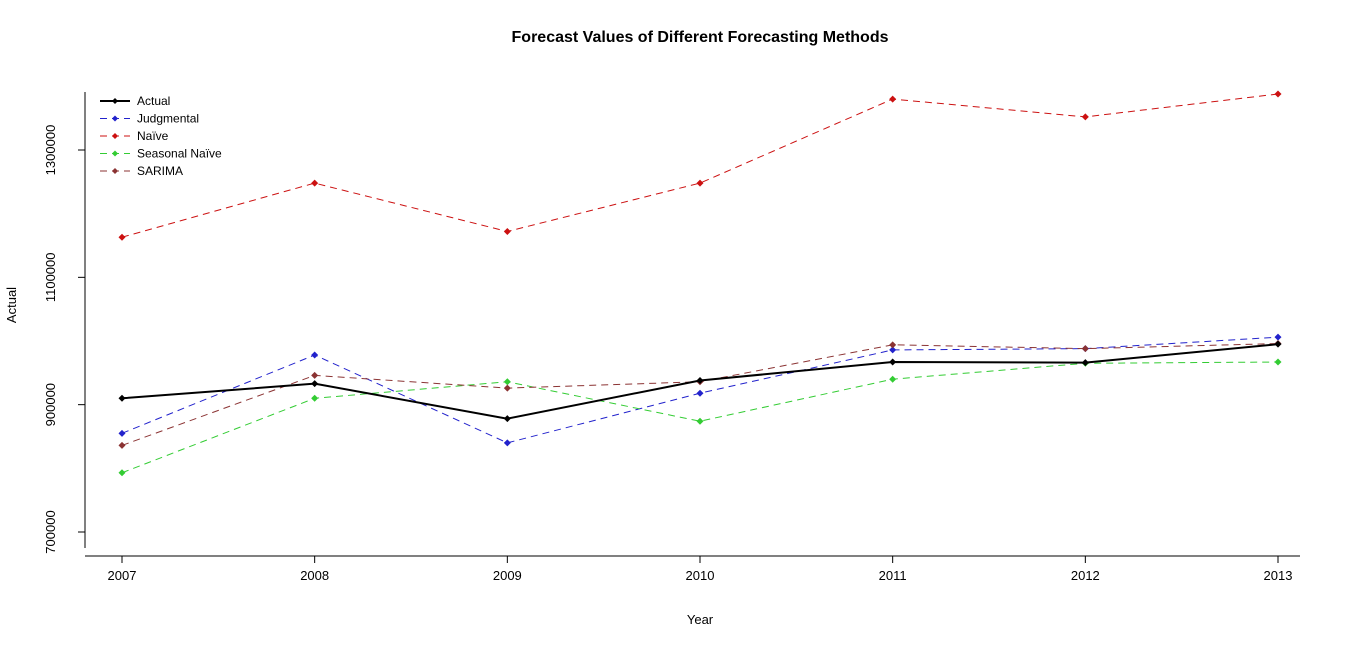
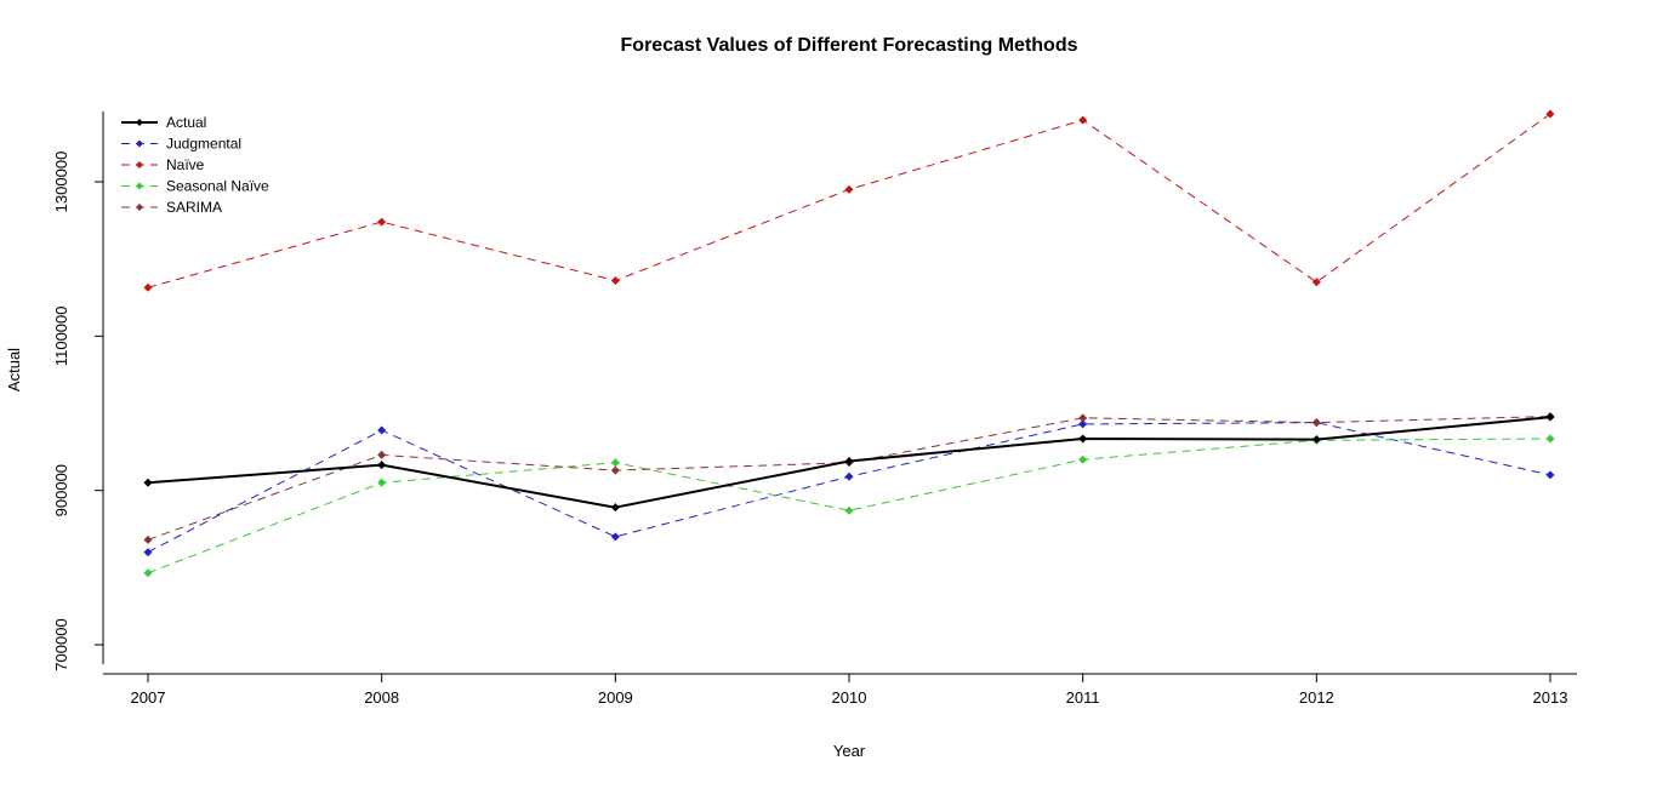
Judgmental/2007: 860000 -> 820000
Naïve/2010: 1250000 -> 1290000
Naïve/2012: 1350000 -> 1170000
Judgmental/2013: 1010000 -> 920000
